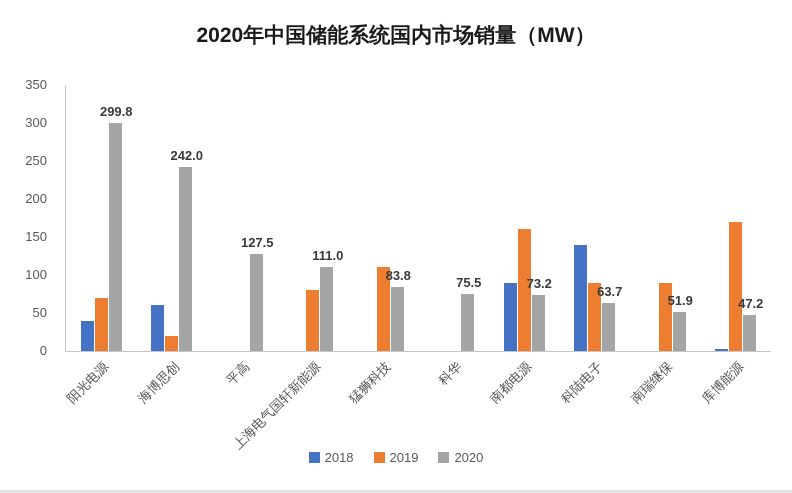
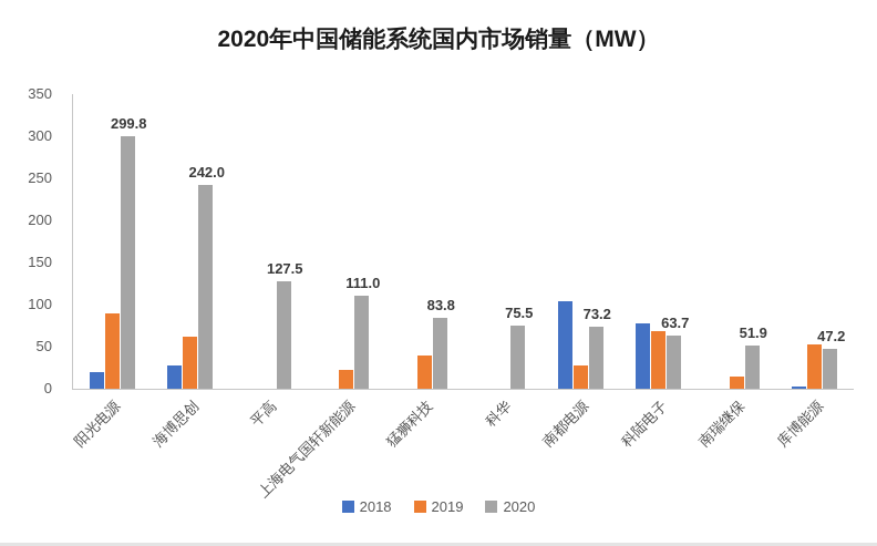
2018/阳光电源: 40 -> 20
2019/阳光电源: 70 -> 90
2018/海博思创: 60 -> 30
2019/海博思创: 20 -> 60
2019/上海电气国轩新能源: 80 -> 20
2019/猛狮科技: 110 -> 40
2018/南都电源: 90 -> 100
2019/南都电源: 160 -> 30
2018/科陆电子: 140 -> 80
2019/科陆电子: 90 -> 70
2019/南瑞继保: 90 -> 20
2019/库博能源: 170 -> 50
